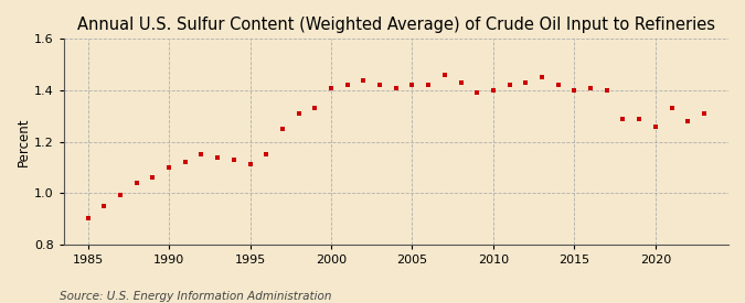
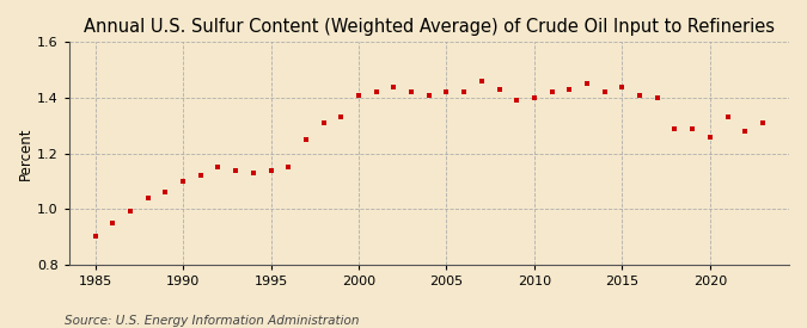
1995: 1.11 -> 1.14
2015: 1.40 -> 1.44
